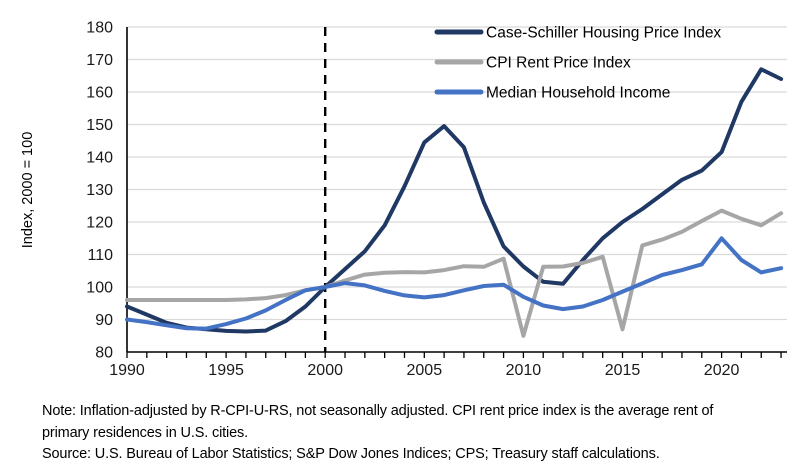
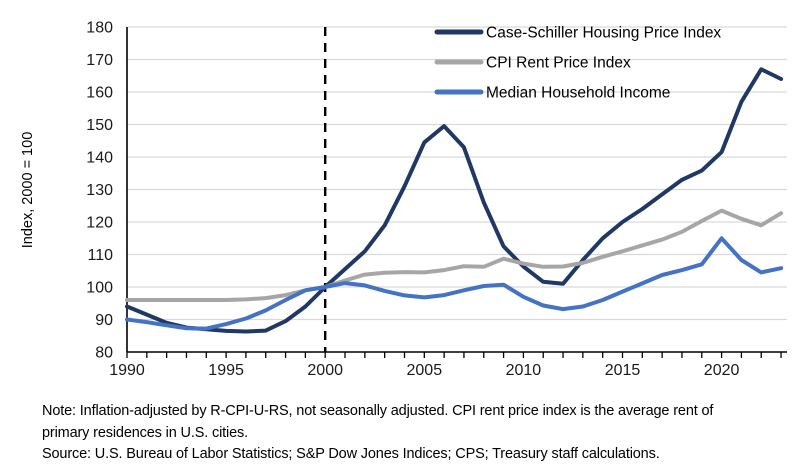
CPI Rent Price Index/2010: 85 -> 107
CPI Rent Price Index/2015: 87 -> 111
